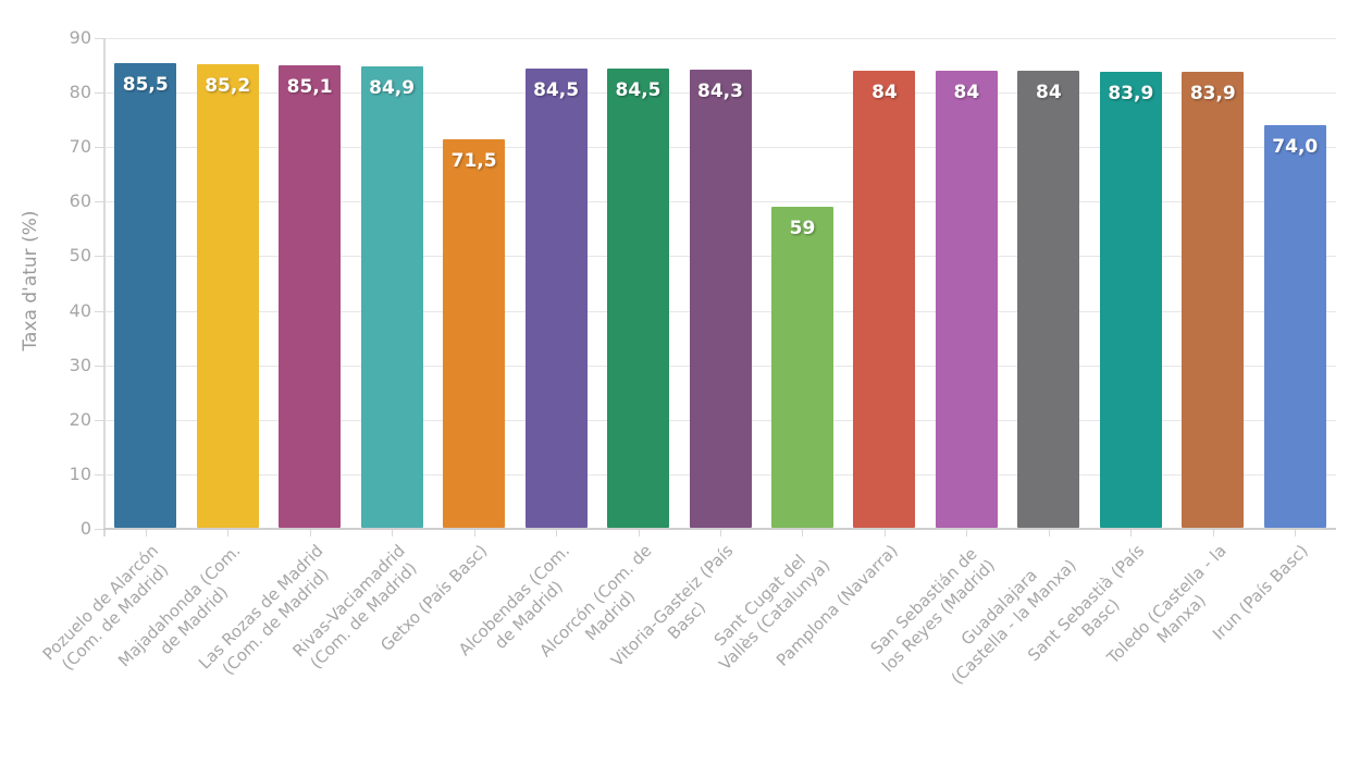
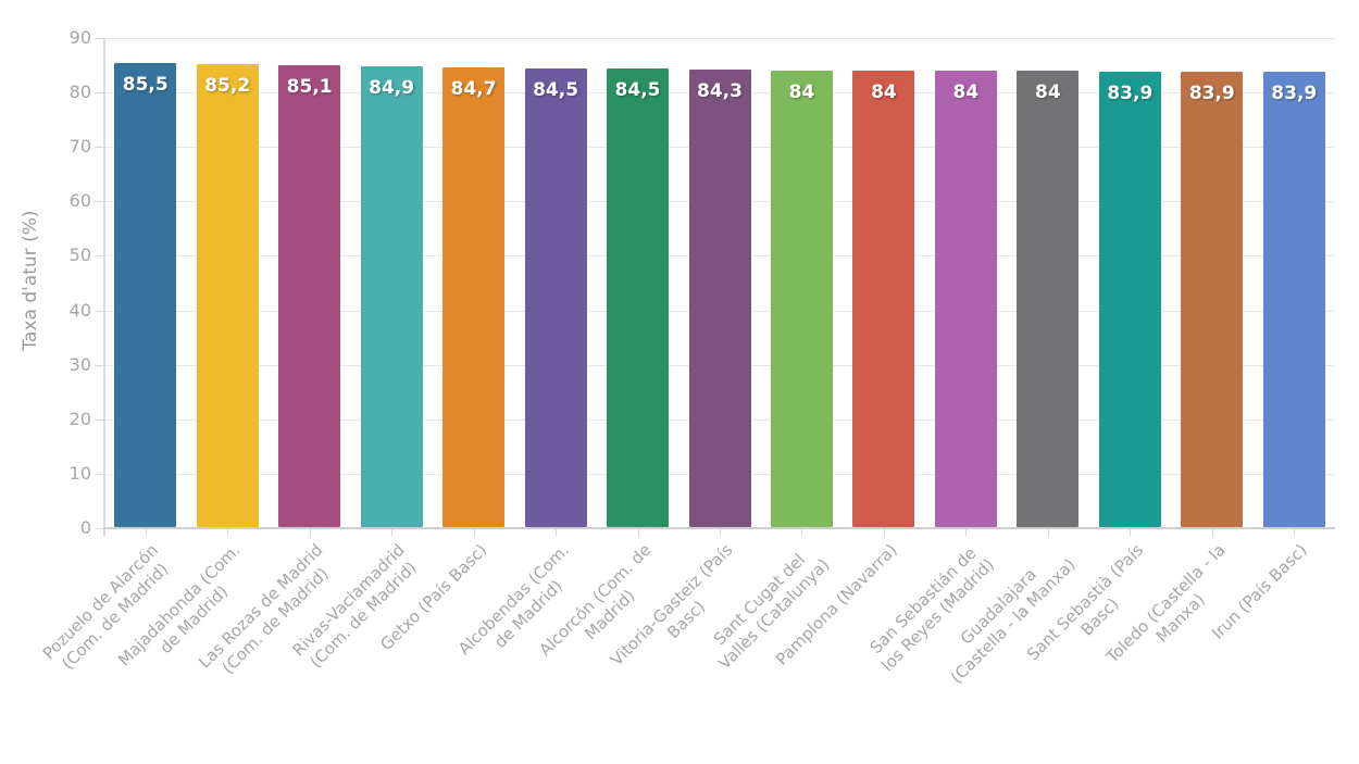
Getxo (País Basc): 71,5 -> 84,7
Sant Cugat del Vallès (Catalunya): 59 -> 84
Irun (País Basc): 74,0 -> 83,9
